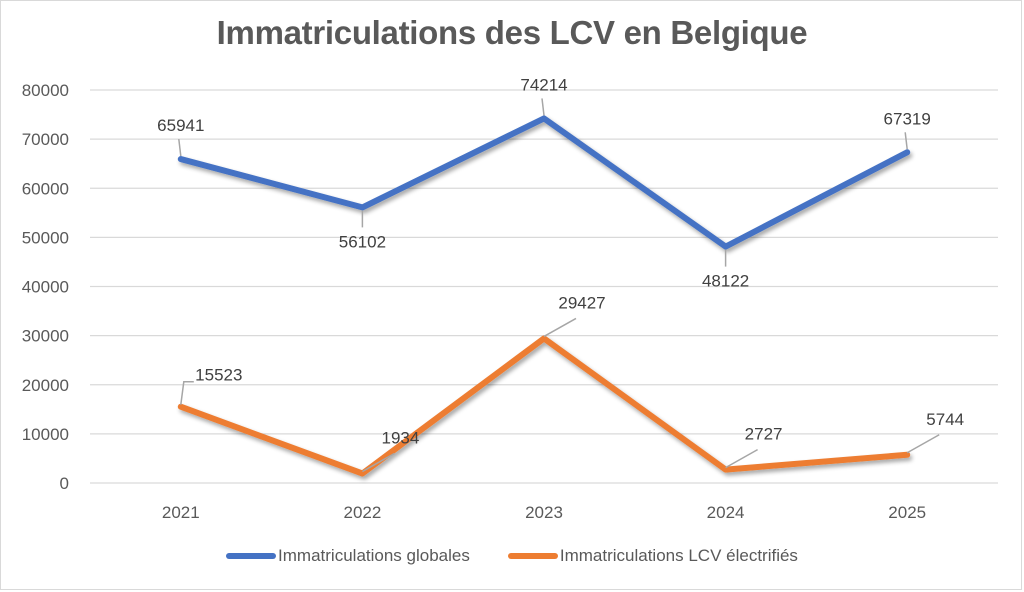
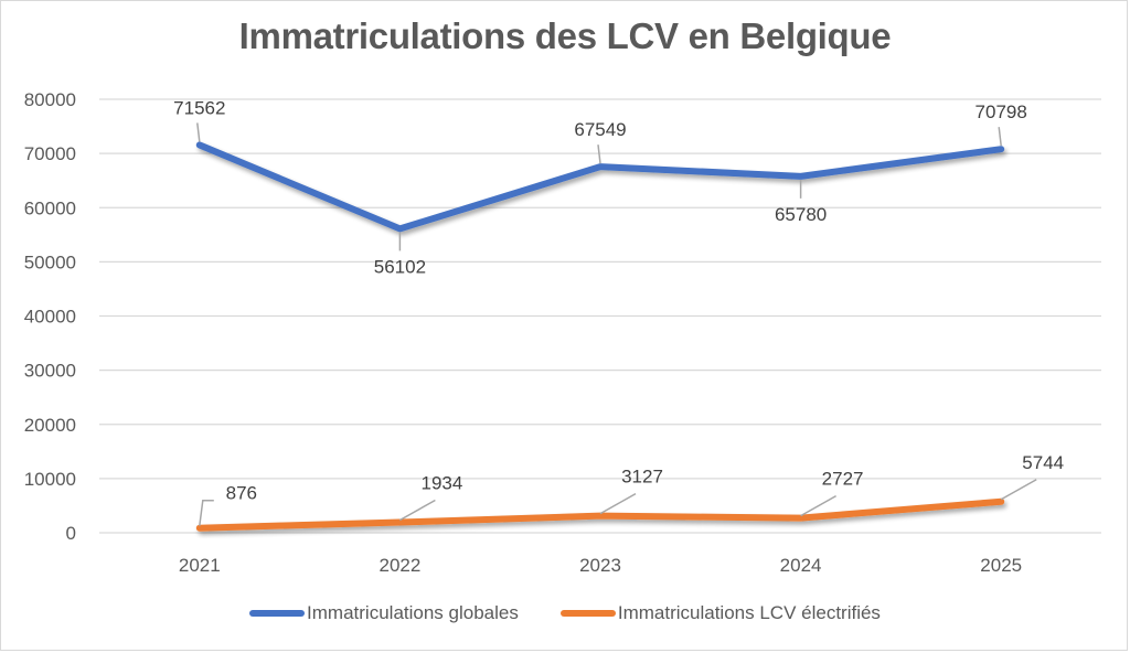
Immatriculations globales/2021: 65941 -> 71562
Immatriculations LCV électrifiés/2021: 15523 -> 876
Immatriculations globales/2023: 74214 -> 67549
Immatriculations LCV électrifiés/2023: 29427 -> 3127
Immatriculations globales/2024: 48122 -> 65780
Immatriculations globales/2025: 67319 -> 70798
